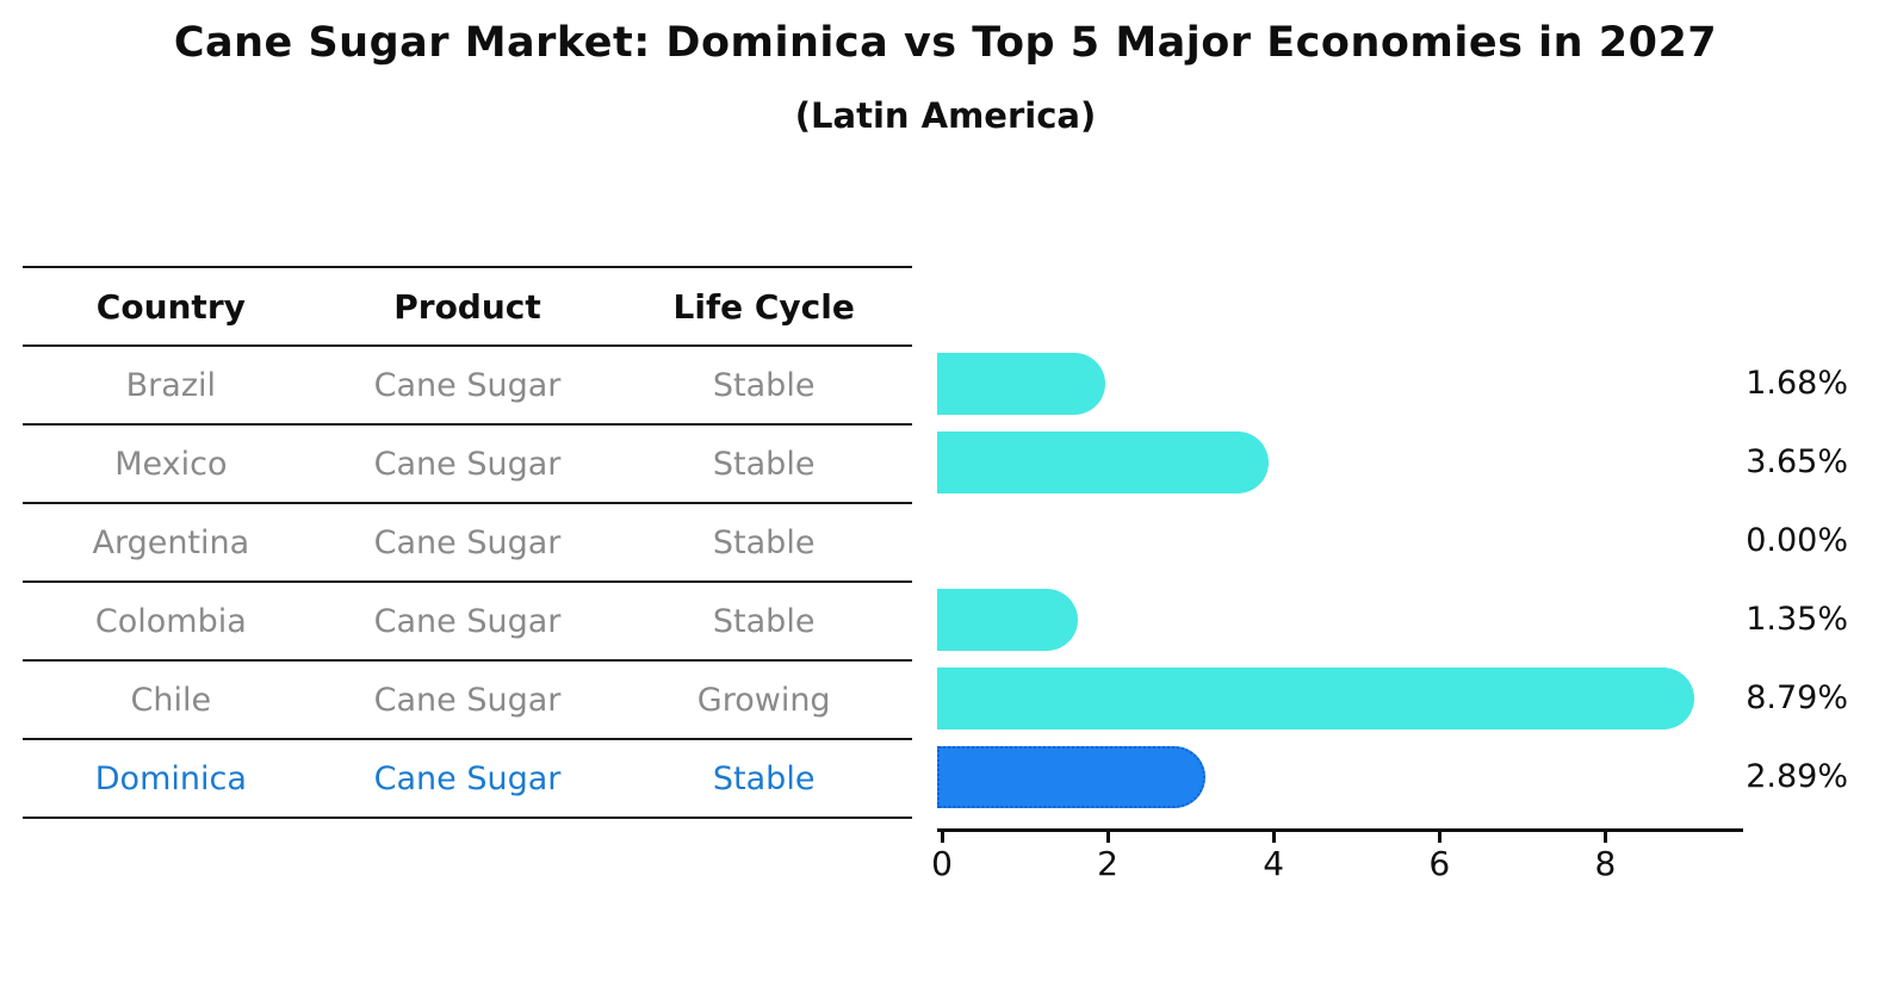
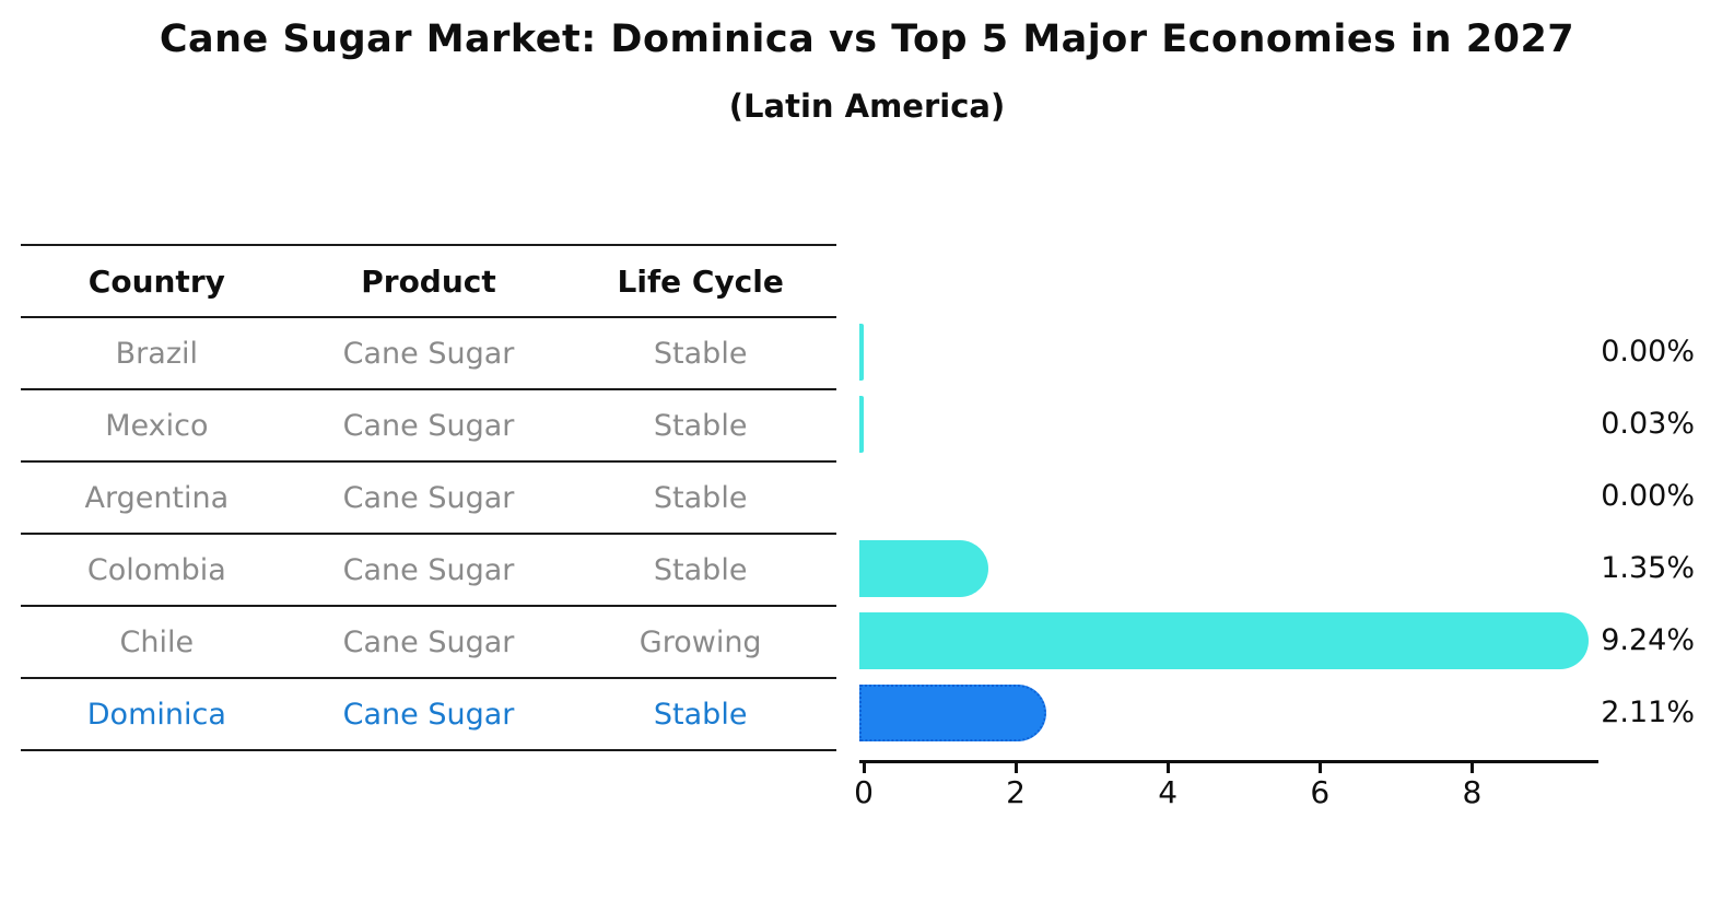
Brazil: 1.68% -> 0.00%
Mexico: 3.65% -> 0.03%
Chile: 8.79% -> 9.24%
Dominica: 2.89% -> 2.11%
